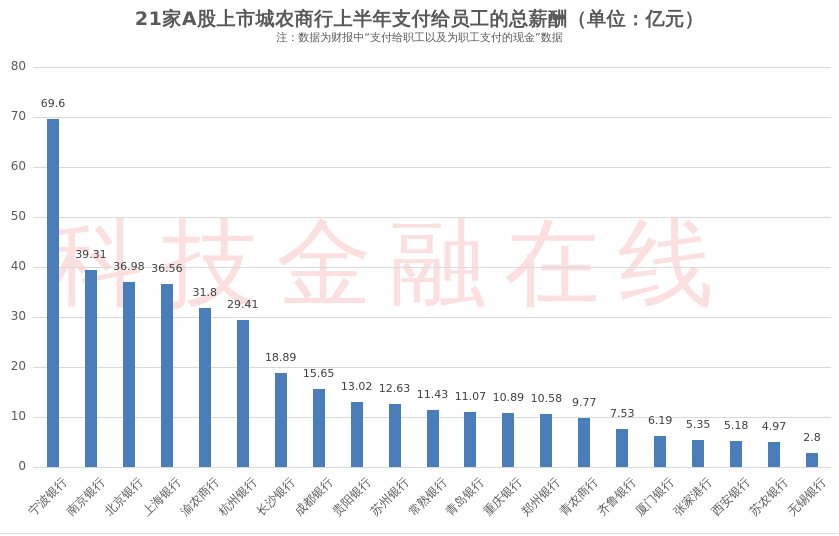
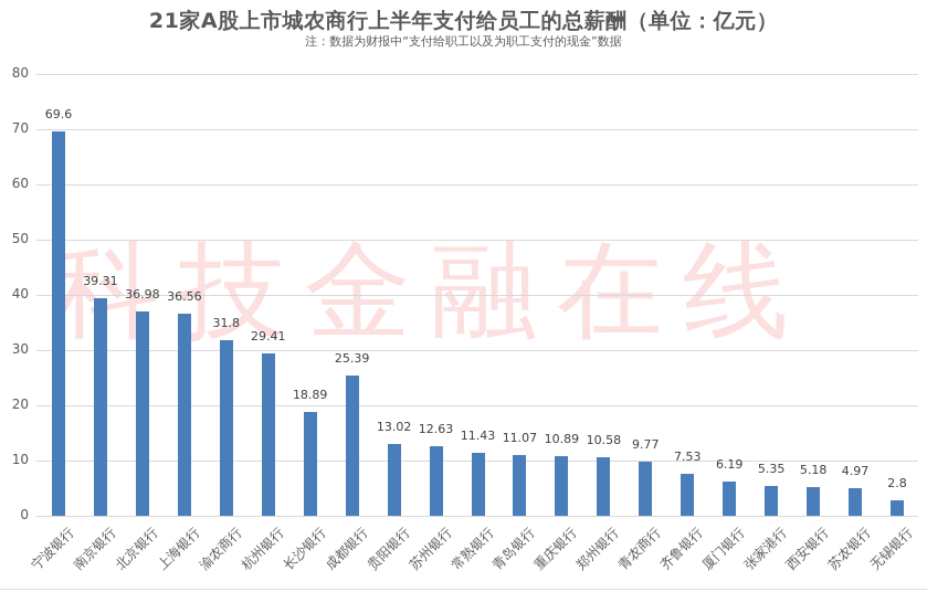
成都银行: 15.65 -> 25.39
